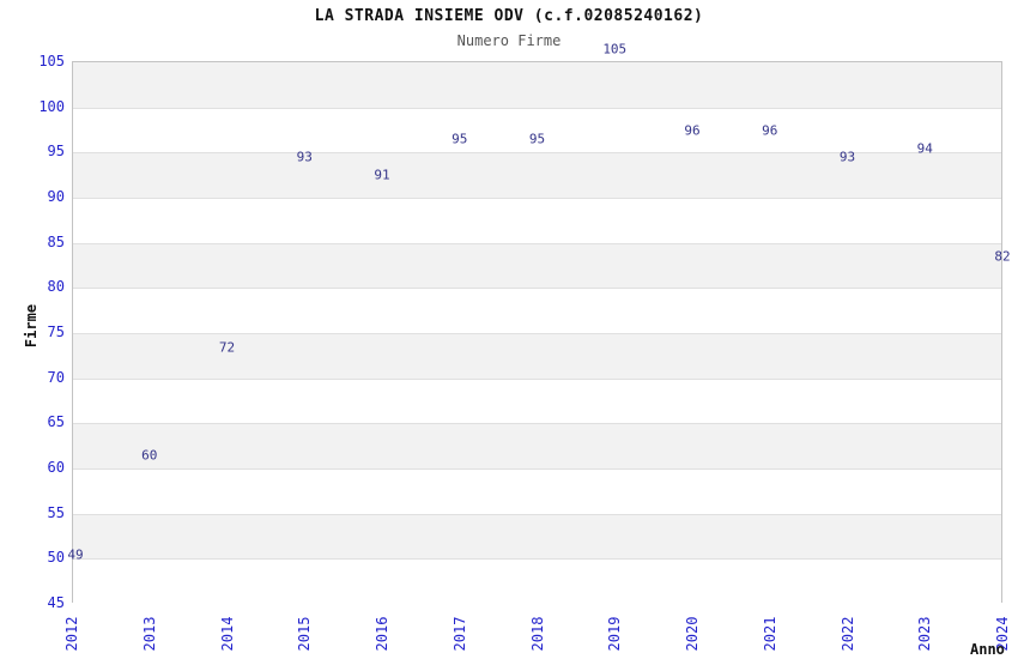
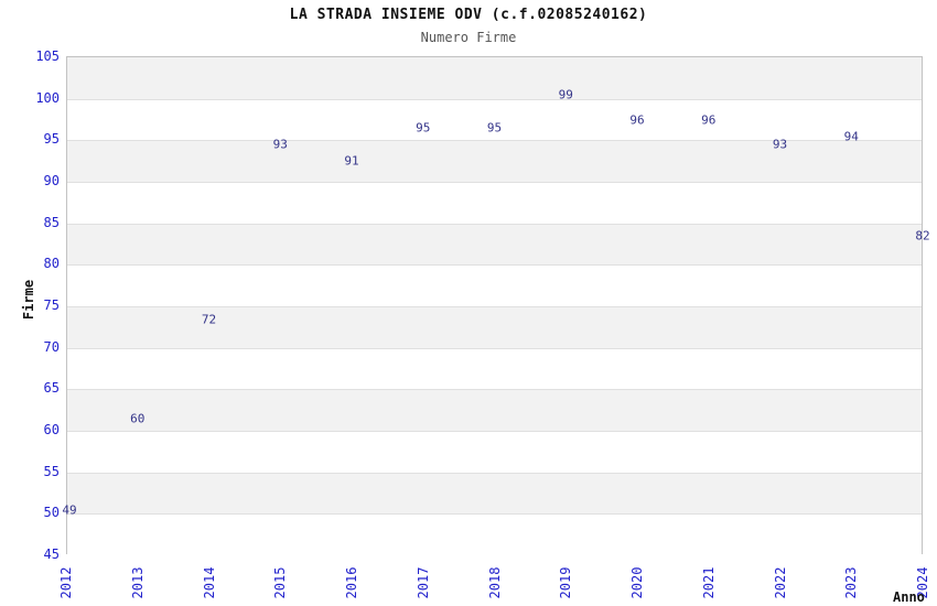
2019: 105 -> 99
